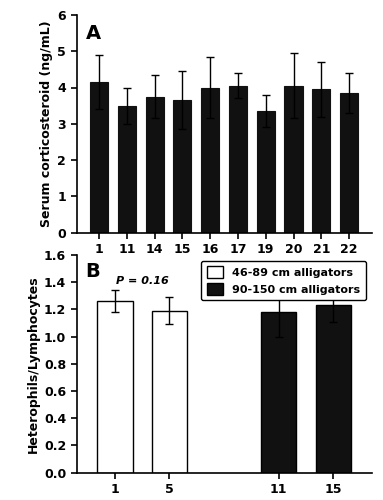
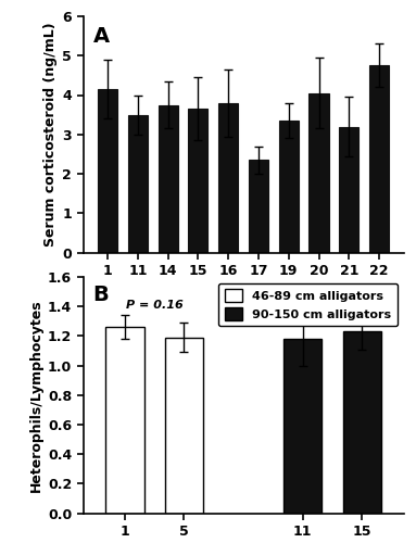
16: 4.00 -> 3.80
17: 4.05 -> 2.35
21: 3.95 -> 3.20
22: 3.85 -> 4.75
